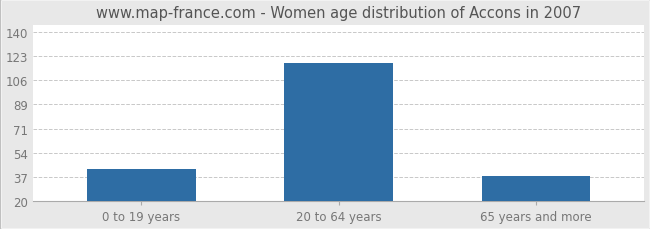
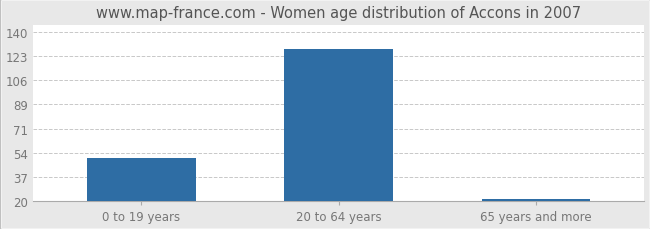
0 to 19 years: 43 -> 51
20 to 64 years: 118 -> 128
65 years and more: 38 -> 22
